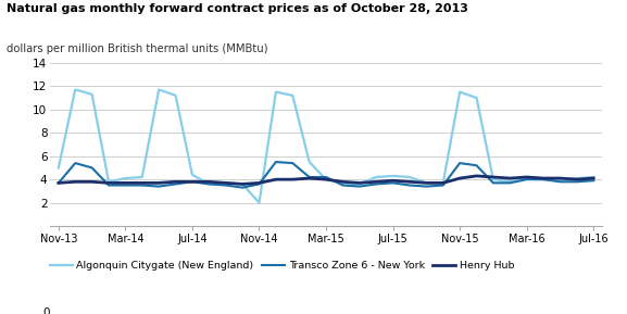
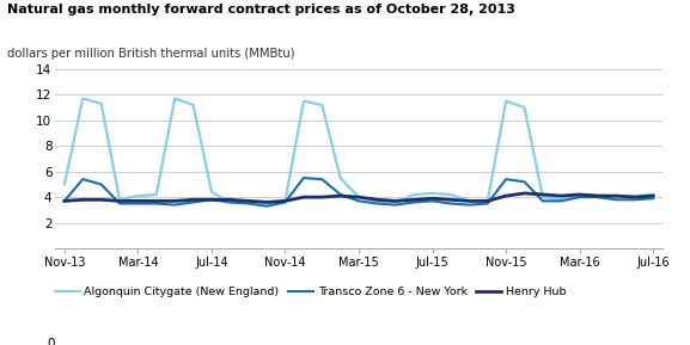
Algonquin Citygate (New England)/Nov-14: 2.0 -> 3.7
Transco Zone 6 - New York/Mar-15: 4.2 -> 3.7
